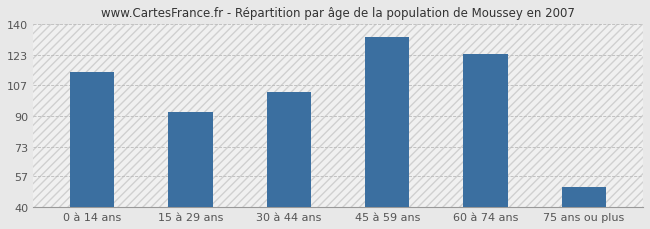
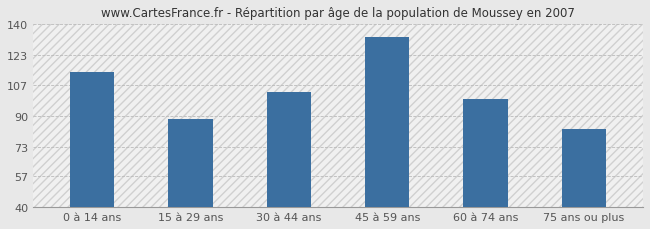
15 à 29 ans: 92 -> 88
60 à 74 ans: 124 -> 99
75 ans ou plus: 51 -> 83
